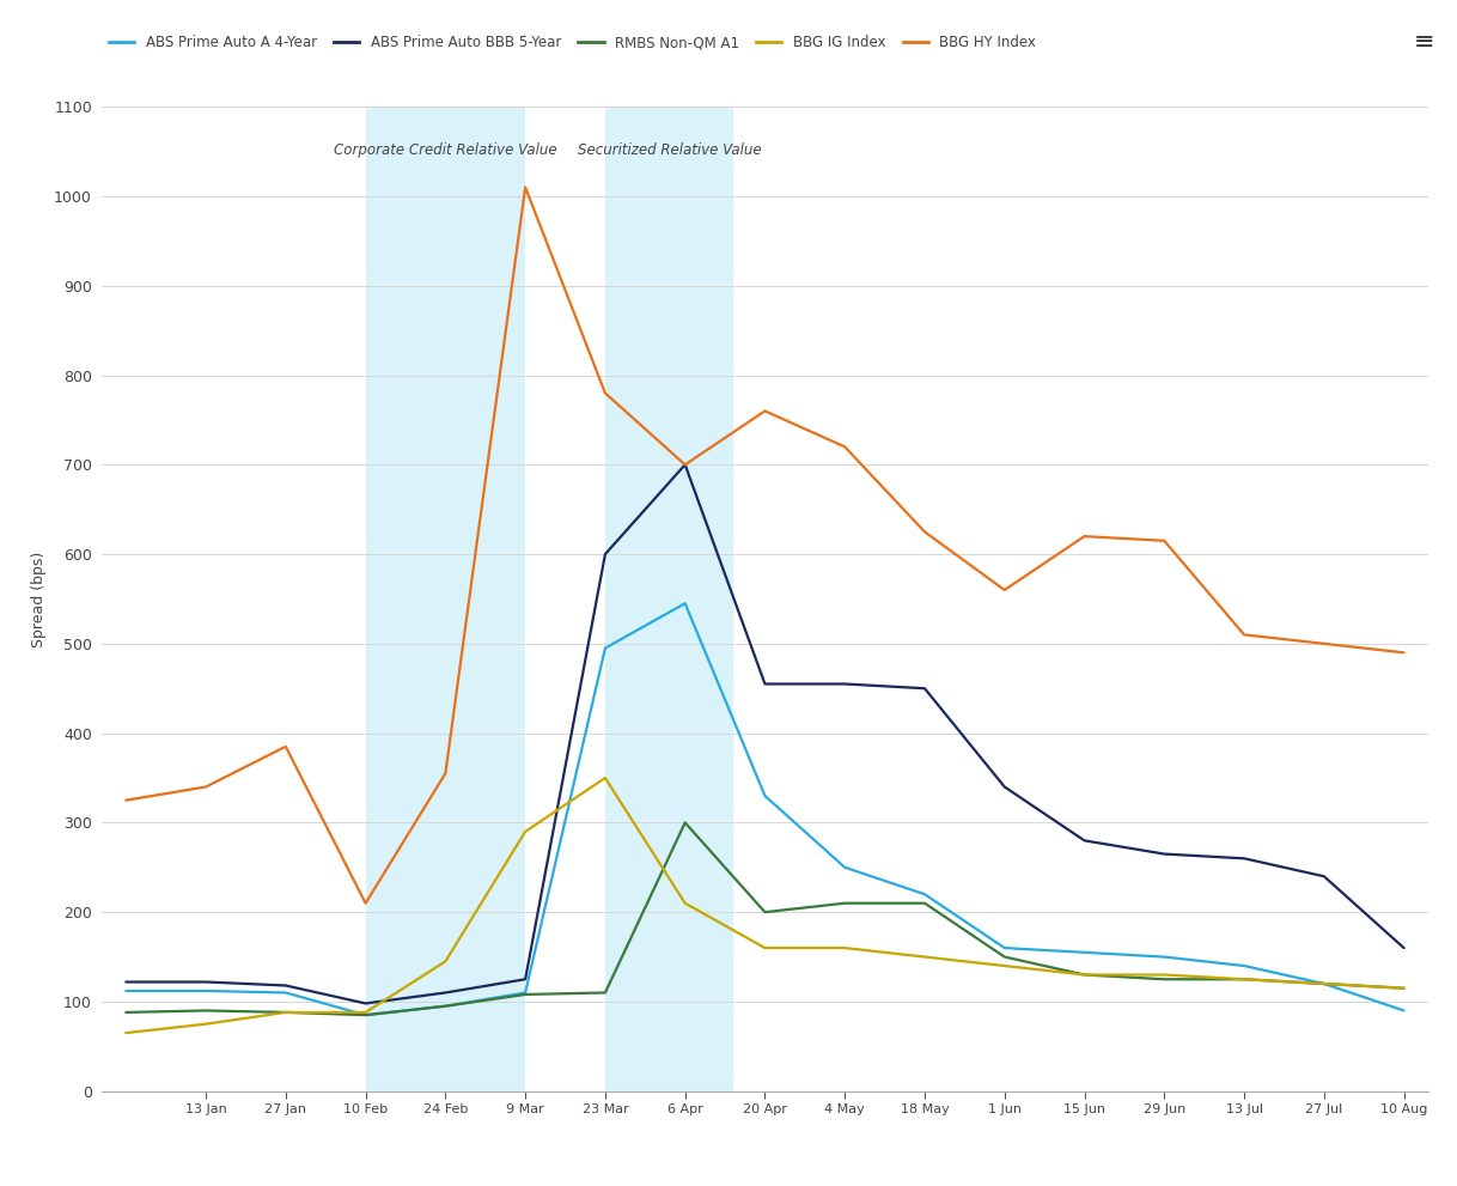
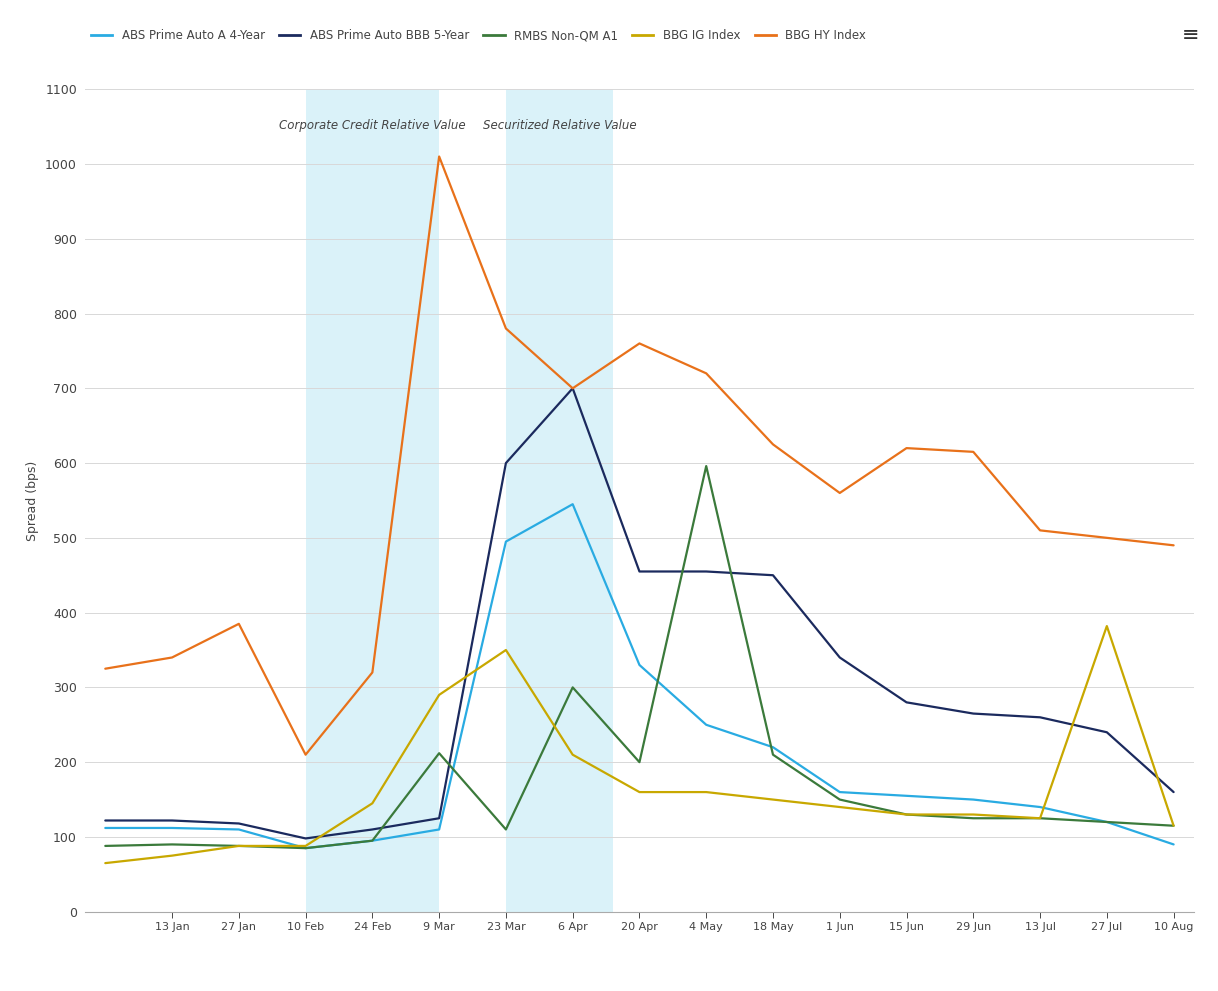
BBG HY Index/24 Feb: 355 -> 320
RMBS Non-QM A1/9 Mar: 108 -> 212
RMBS Non-QM A1/4 May: 210 -> 596
BBG IG Index/27 Jul: 120 -> 382
